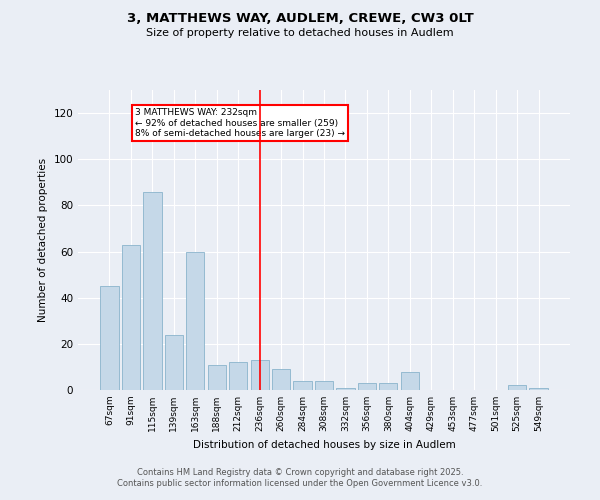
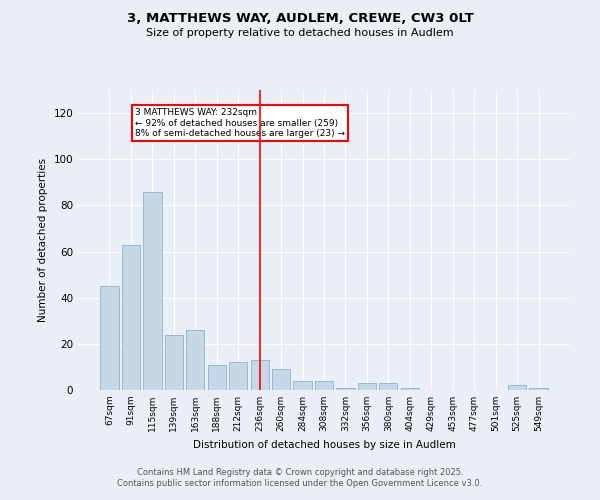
163sqm: 60 -> 26
404sqm: 8 -> 1
